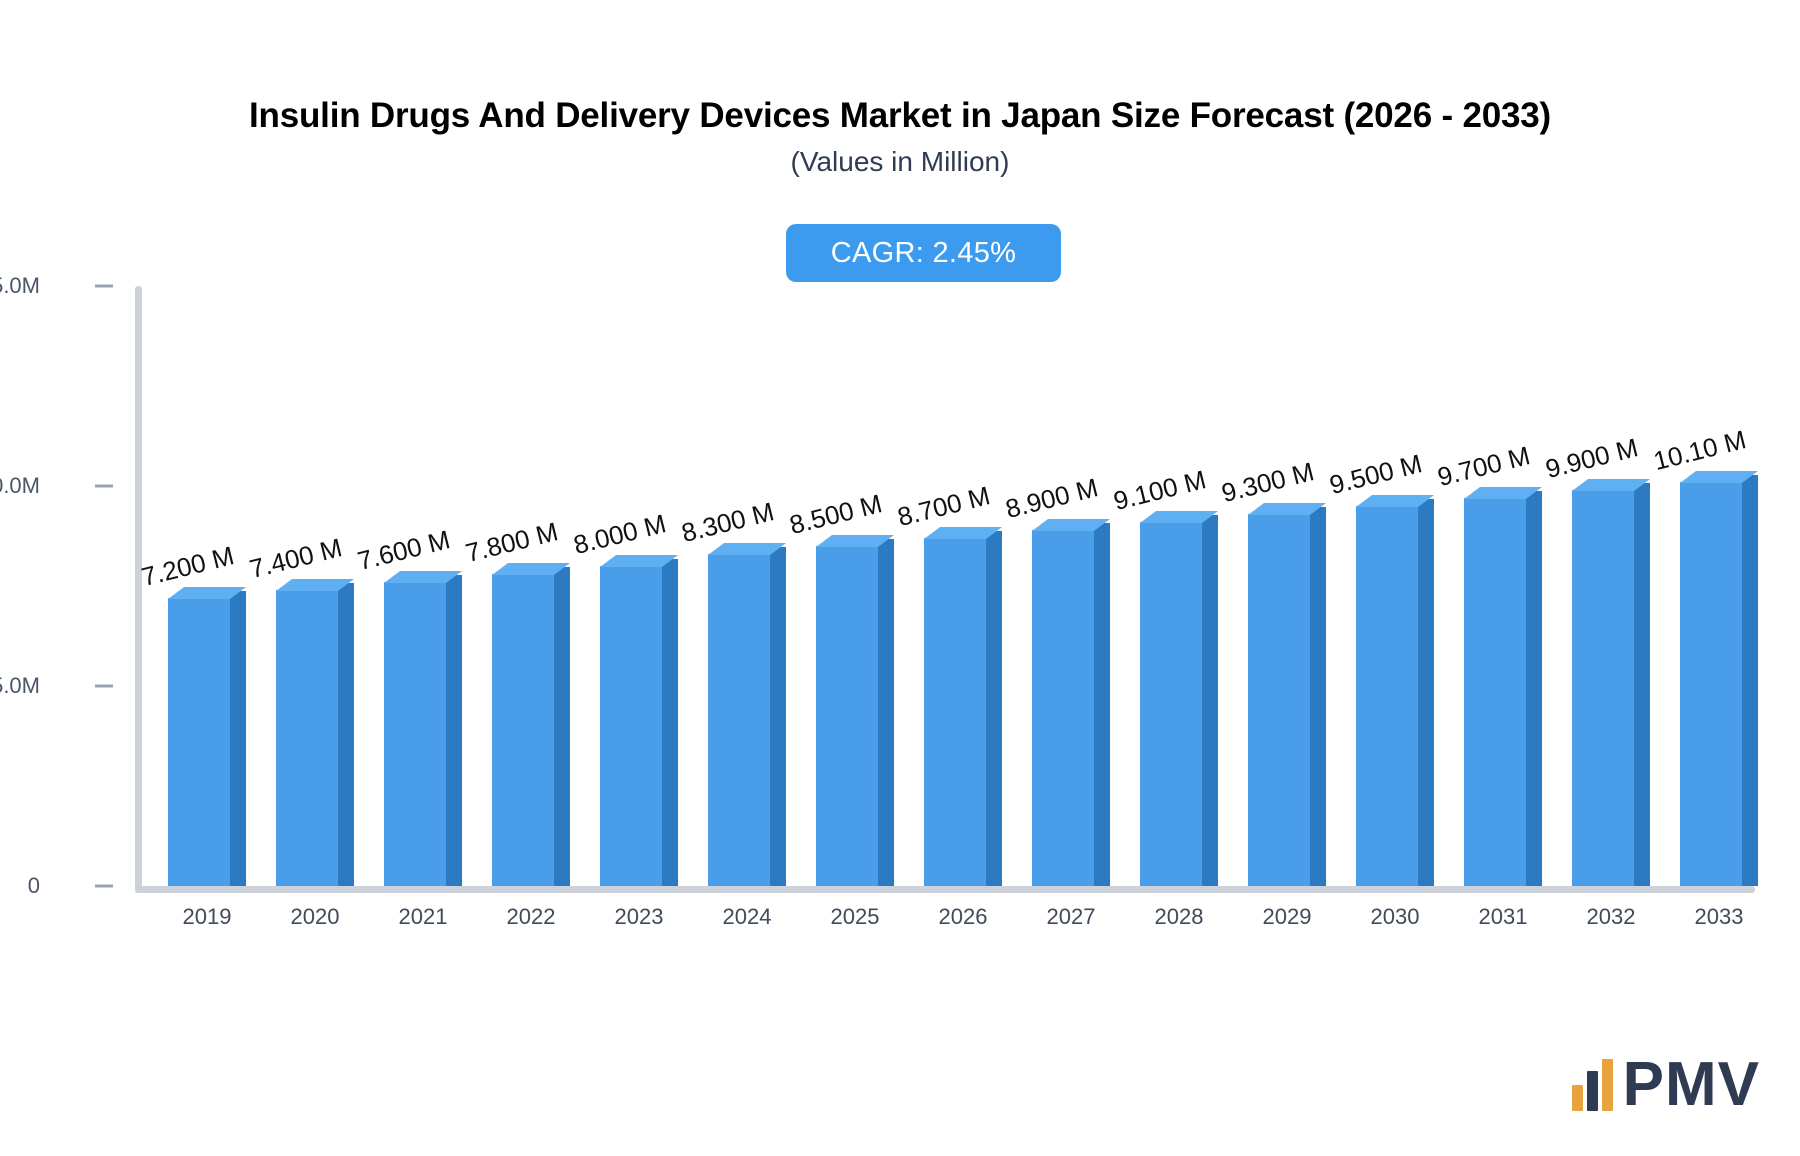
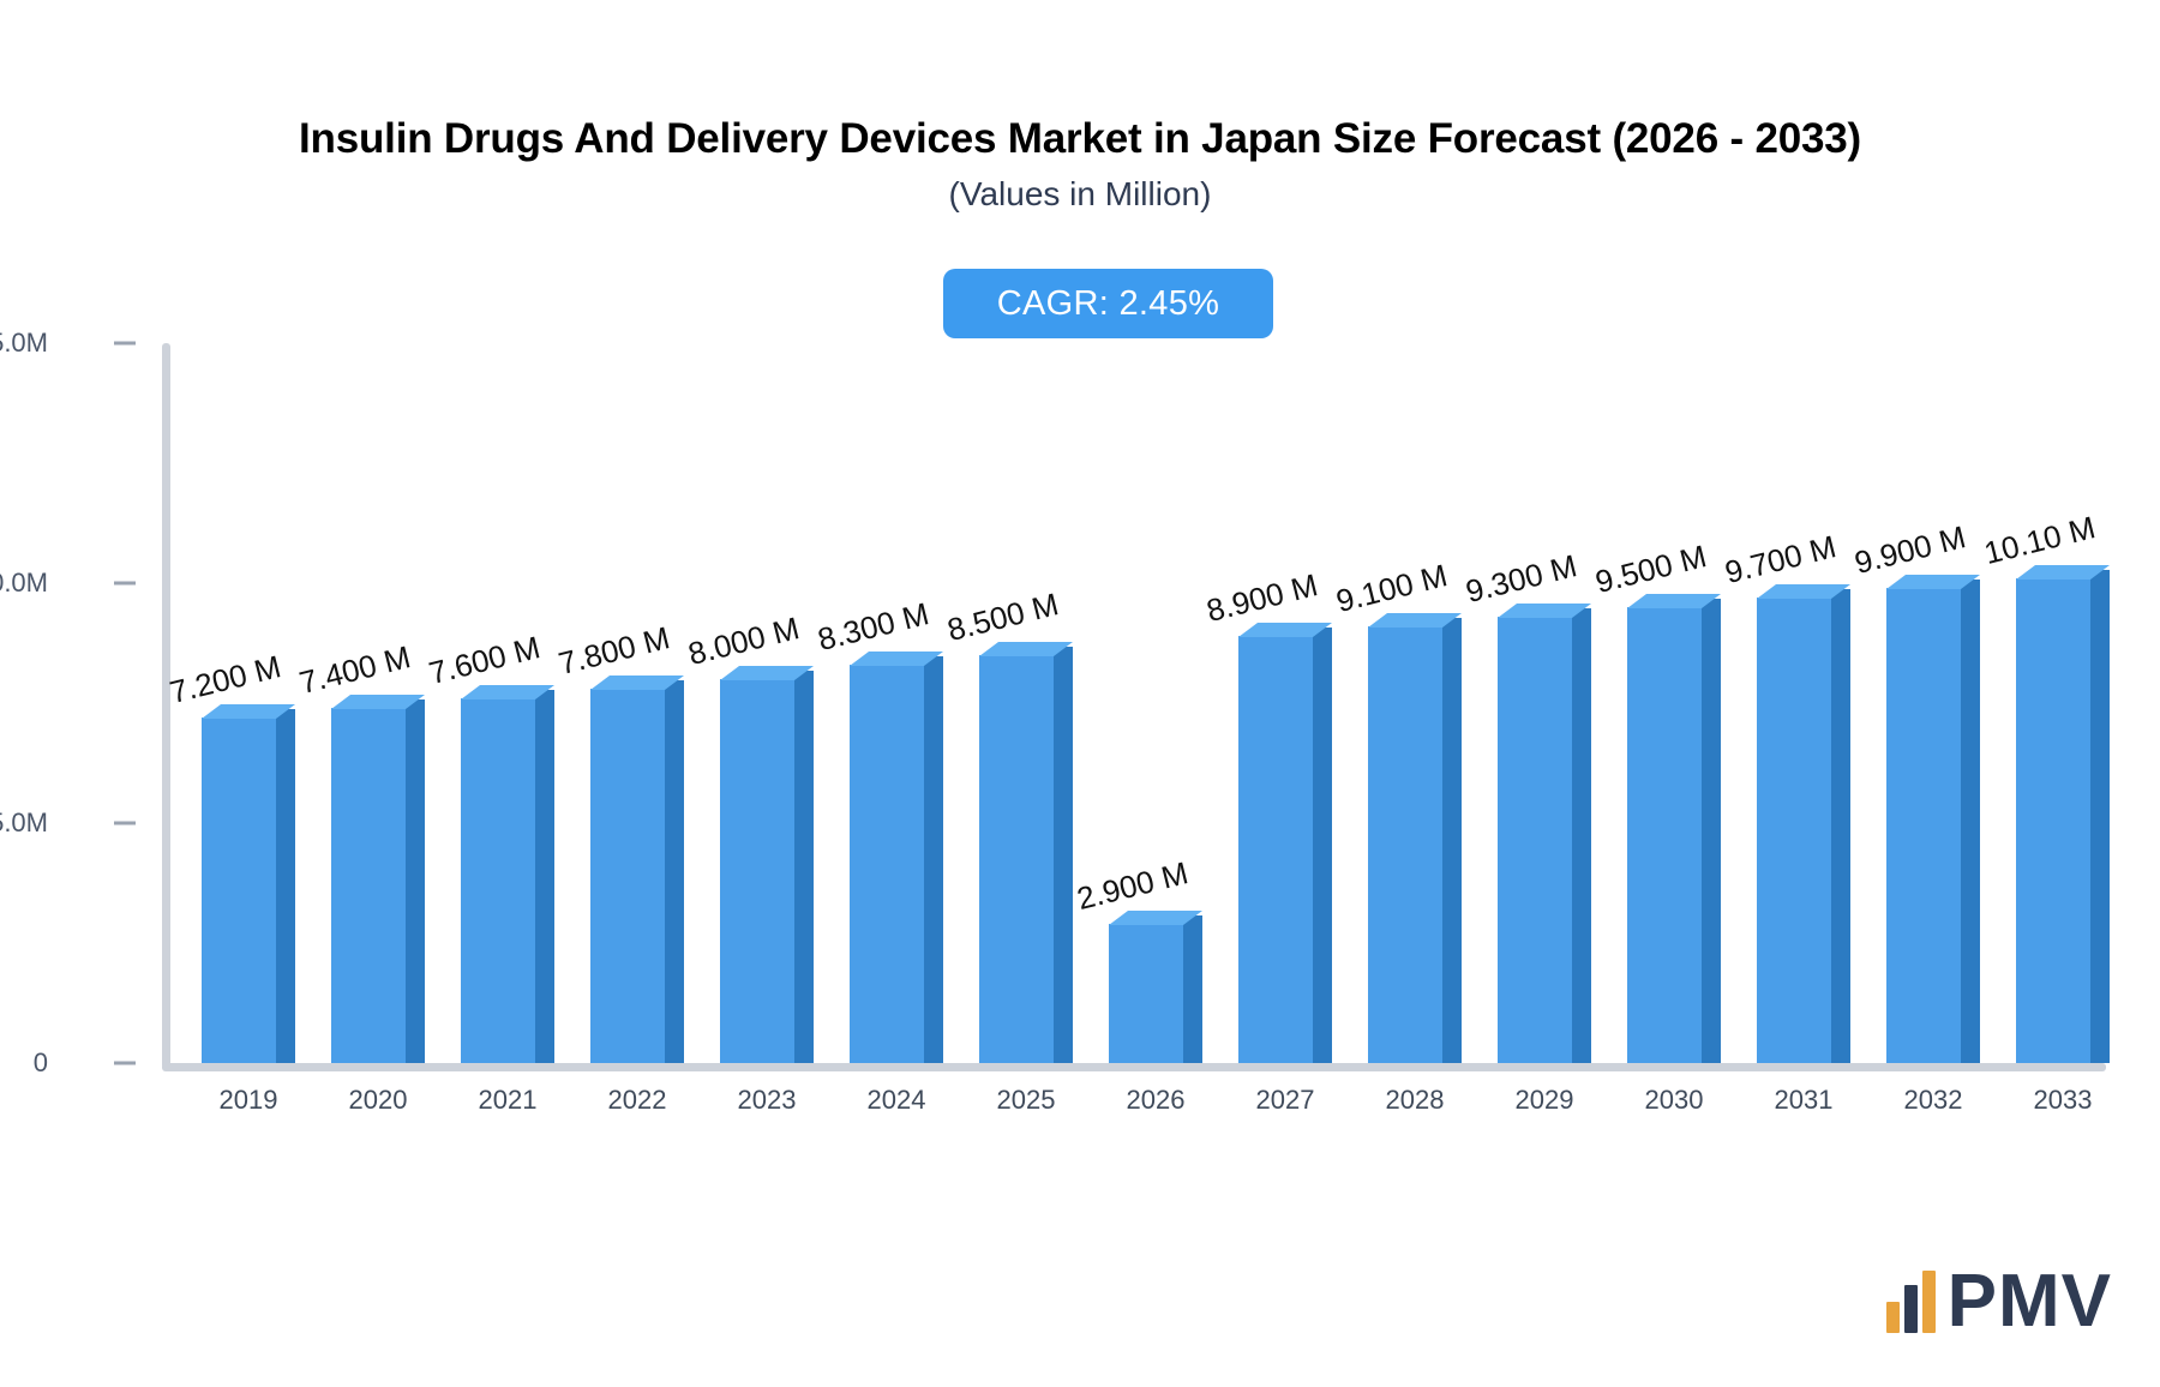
2026: 8.700 -> 2.900
